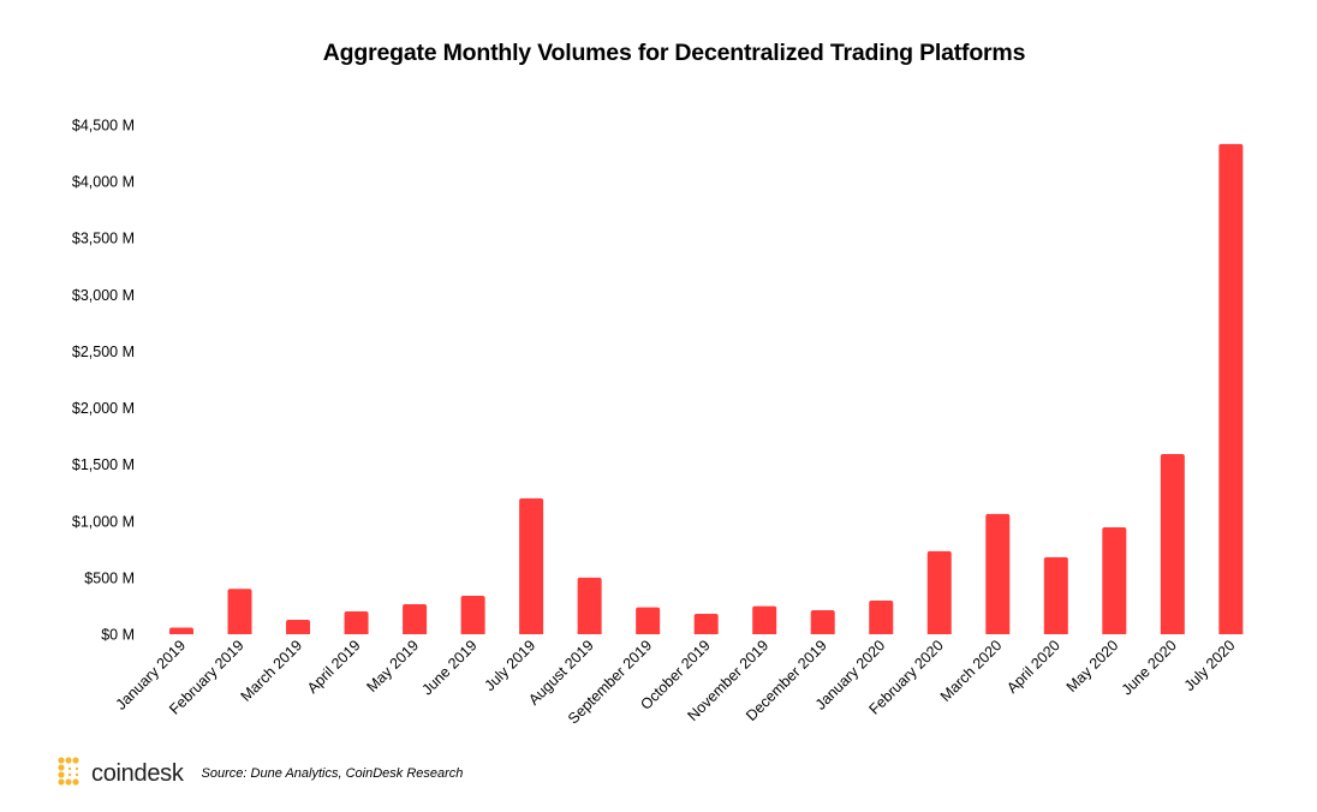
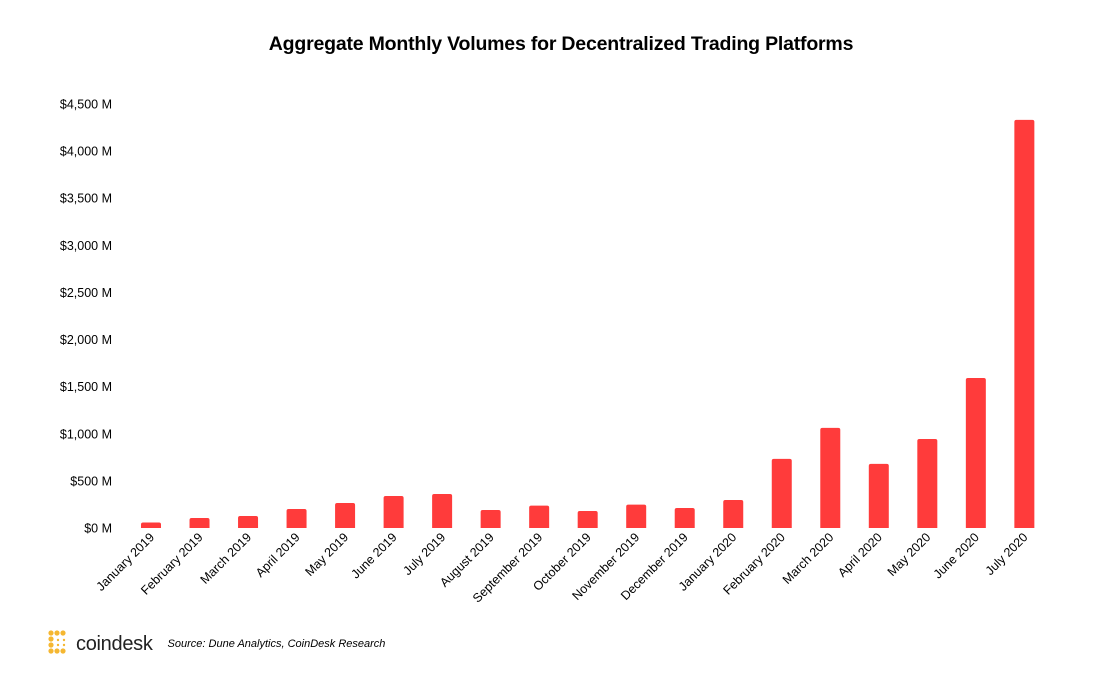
February 2019: $400M -> $100M
July 2019: $1200M -> $400M
August 2019: $500M -> $200M
